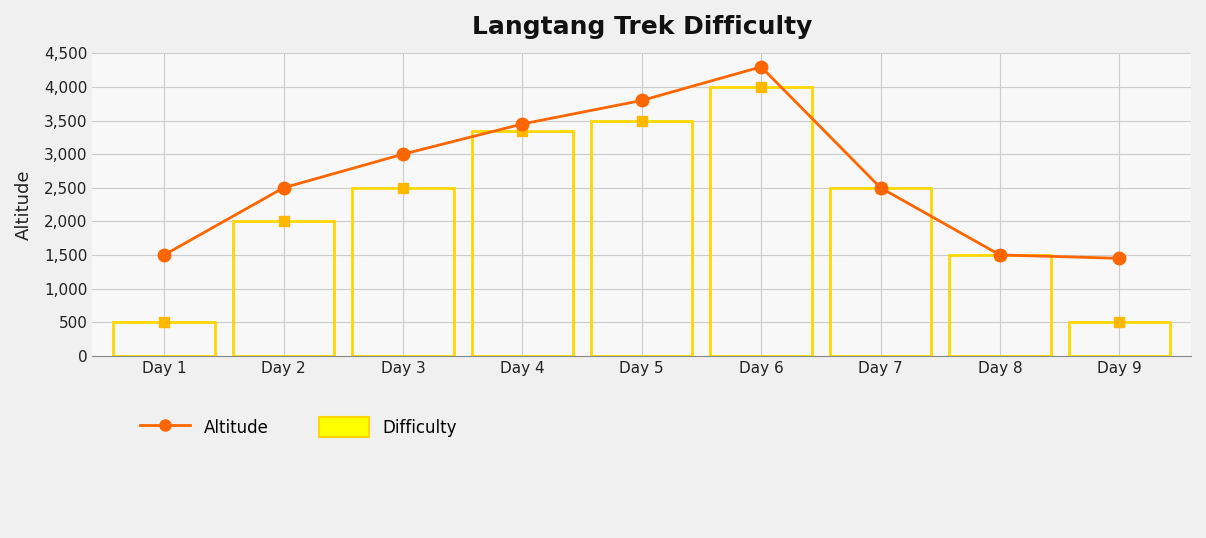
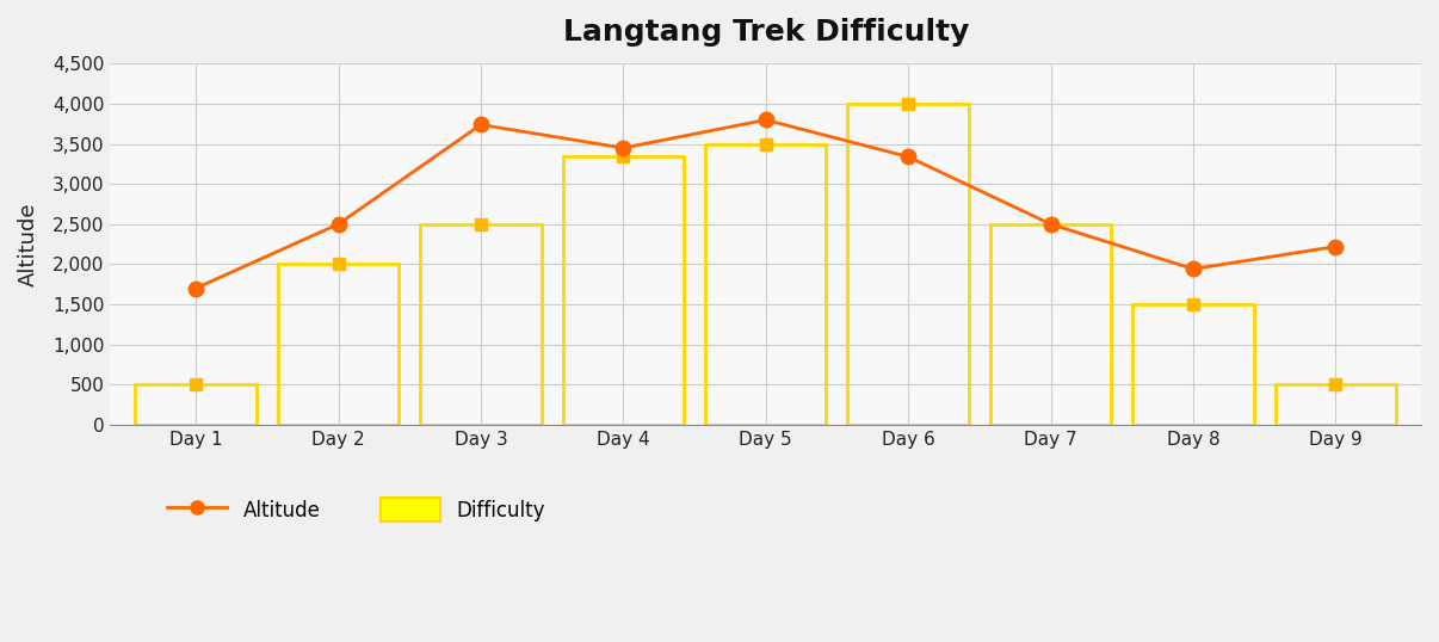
Altitude/Day 1: 1,500 -> 1,700
Altitude/Day 3: 3,000 -> 3,740
Altitude/Day 6: 4,300 -> 3,340
Altitude/Day 8: 1,500 -> 1,940
Altitude/Day 9: 1,450 -> 2,220
